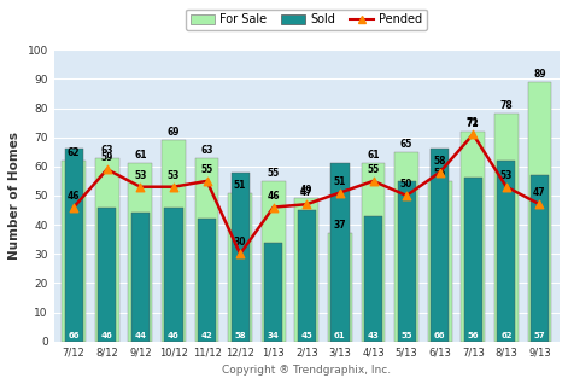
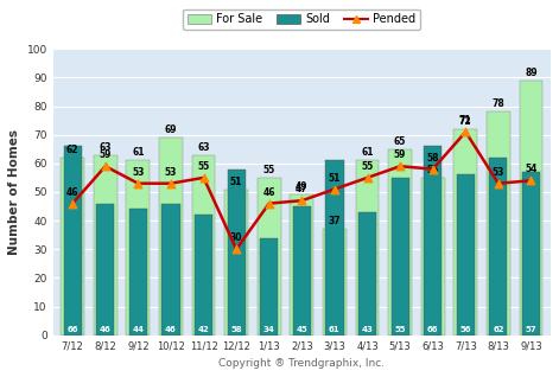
Pended/5/13: 50 -> 59
Pended/9/13: 47 -> 54
